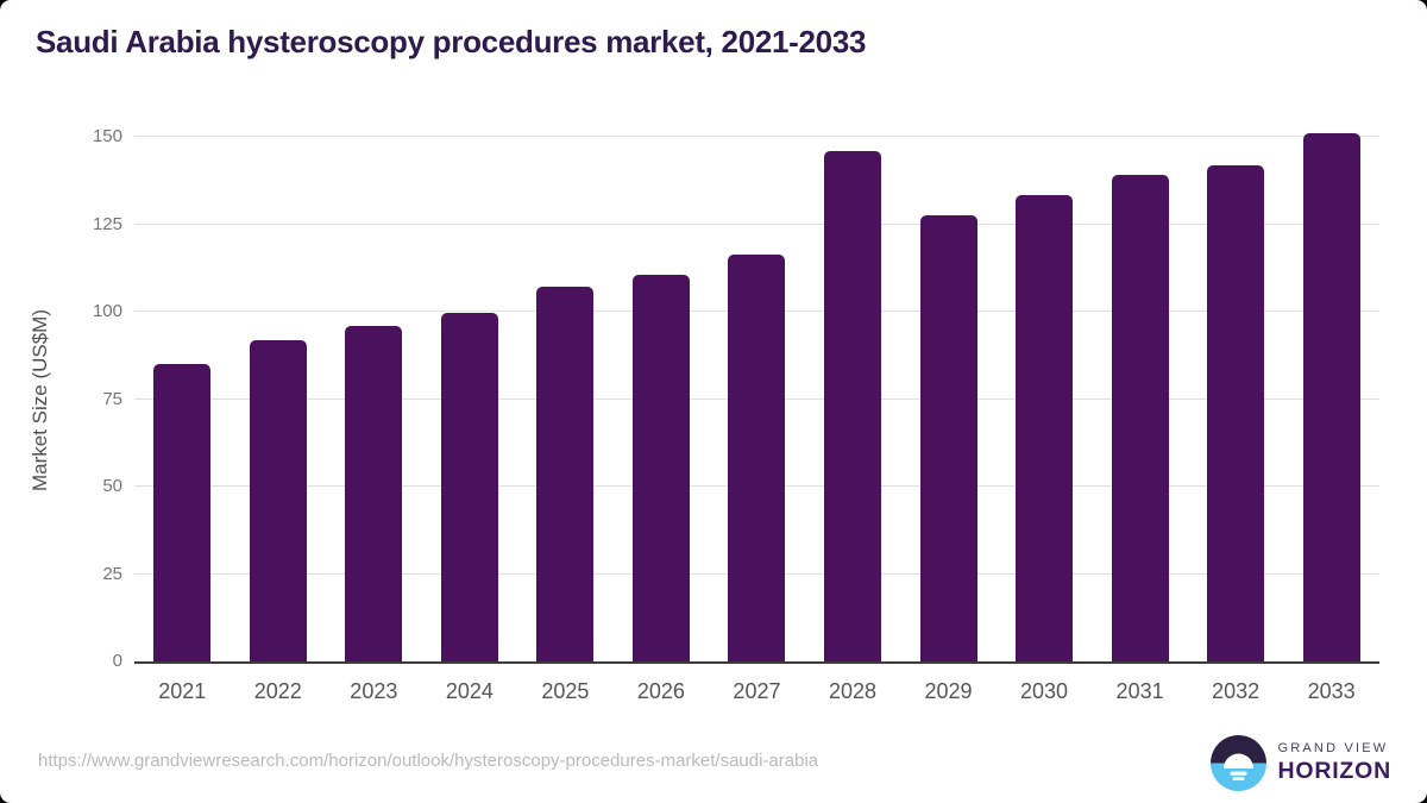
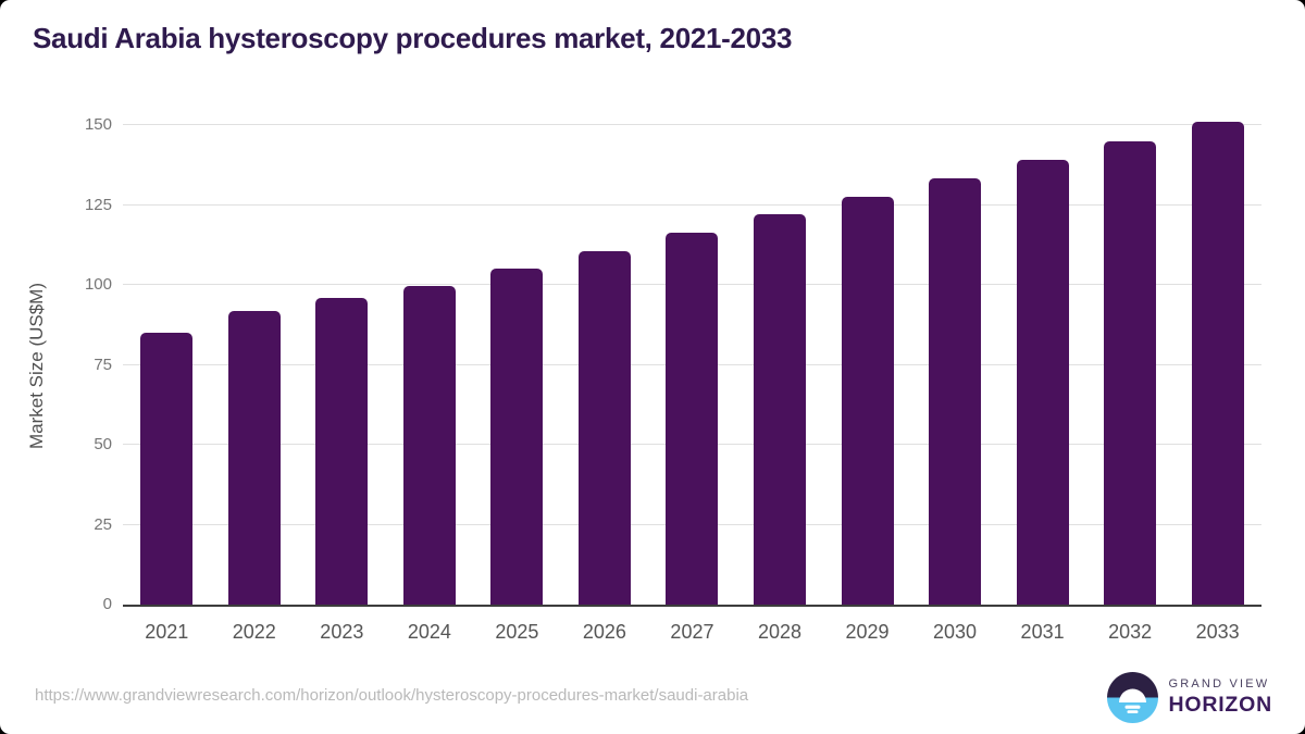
2025: 107 -> 105
2028: 146 -> 122
2032: 142 -> 145
